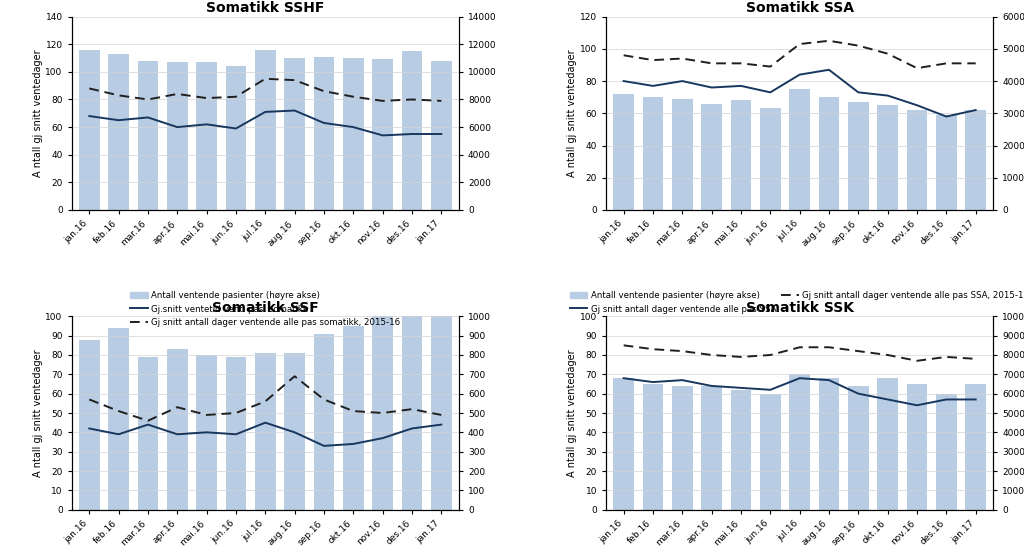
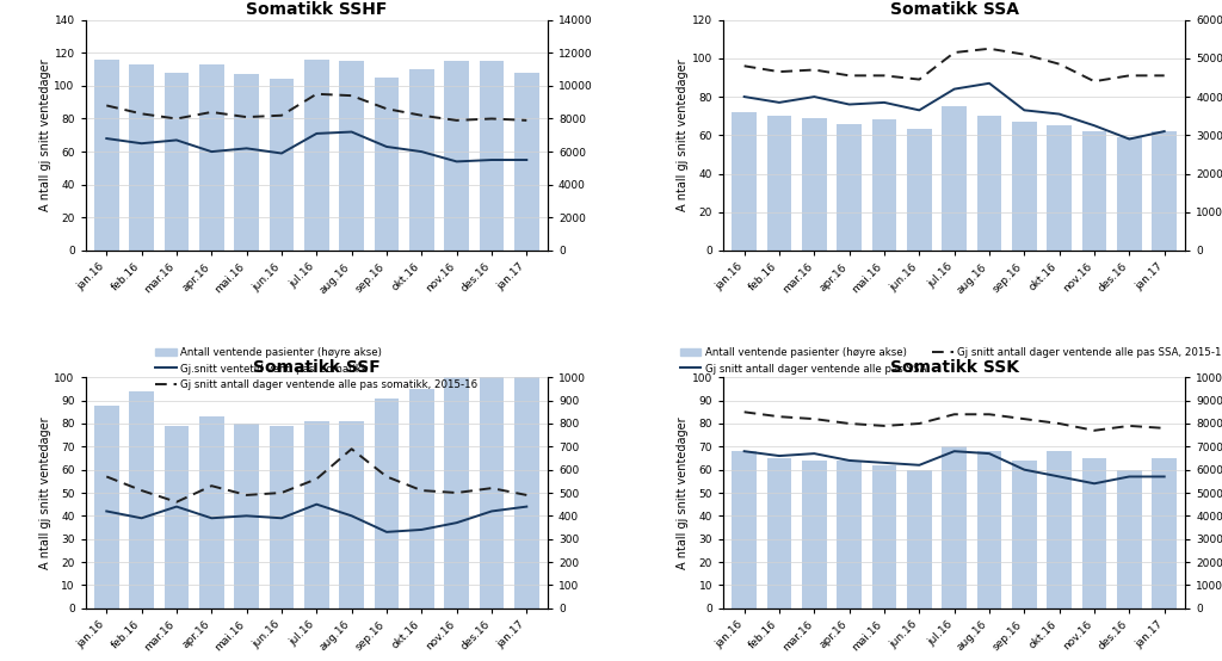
Somatikk SSHF/Antall ventende pasienter (høyre akse)/apr.16: 10700 -> 11300
Somatikk SSHF/Antall ventende pasienter (høyre akse)/aug.16: 11000 -> 11500
Somatikk SSHF/Antall ventende pasienter (høyre akse)/sep.16: 11100 -> 10500
Somatikk SSHF/Antall ventende pasienter (høyre akse)/nov.16: 10900 -> 11500
